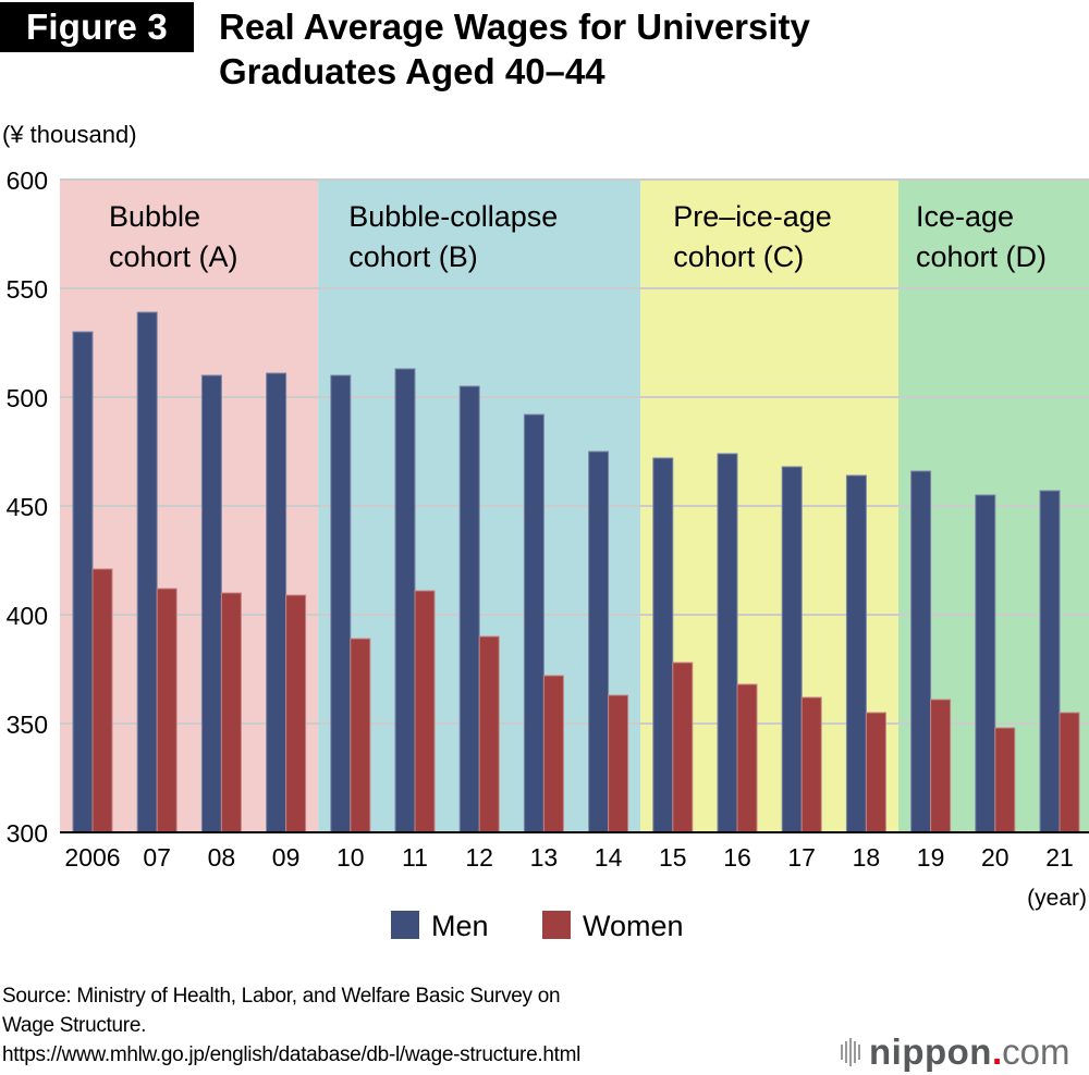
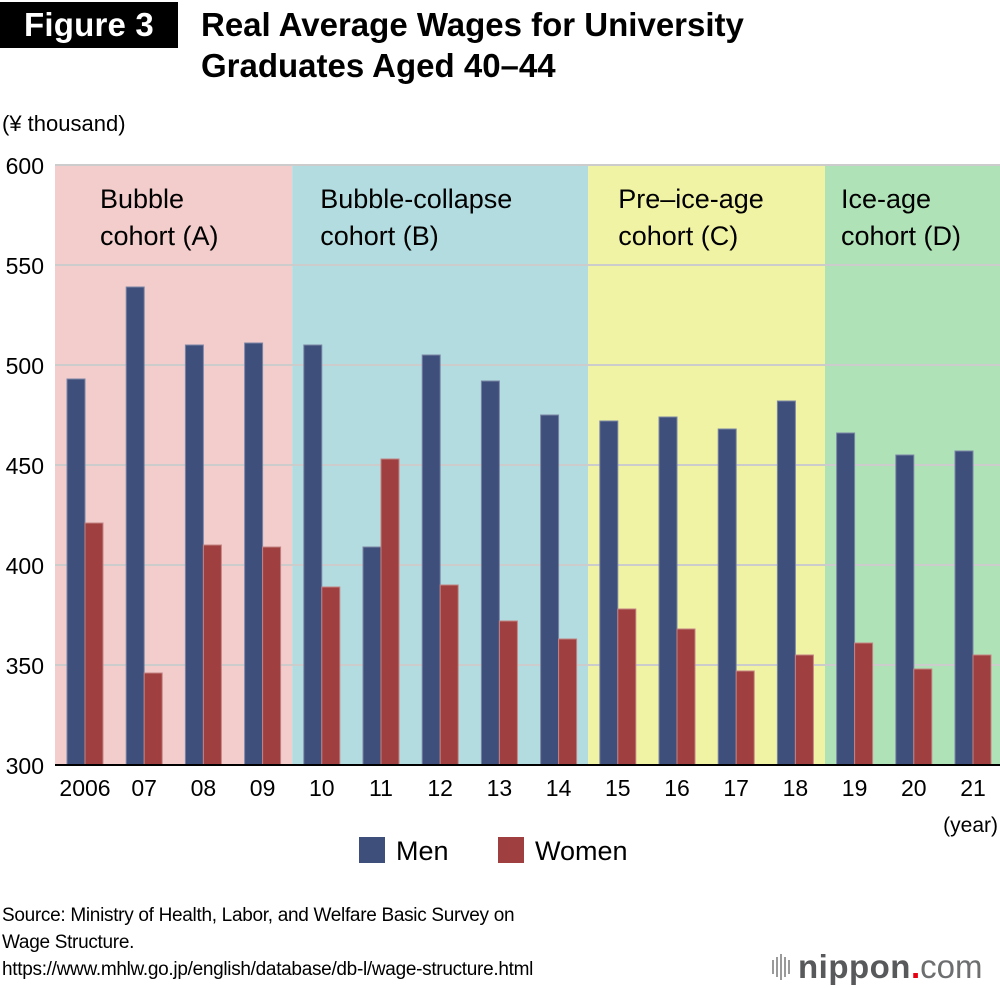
Men/2006: 530 -> 493
Women/07: 412 -> 346
Men/11: 513 -> 409
Women/11: 411 -> 453
Women/17: 362 -> 347
Men/18: 464 -> 482
